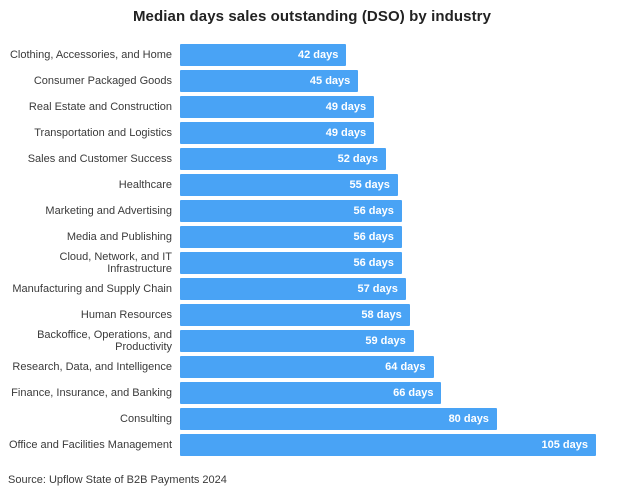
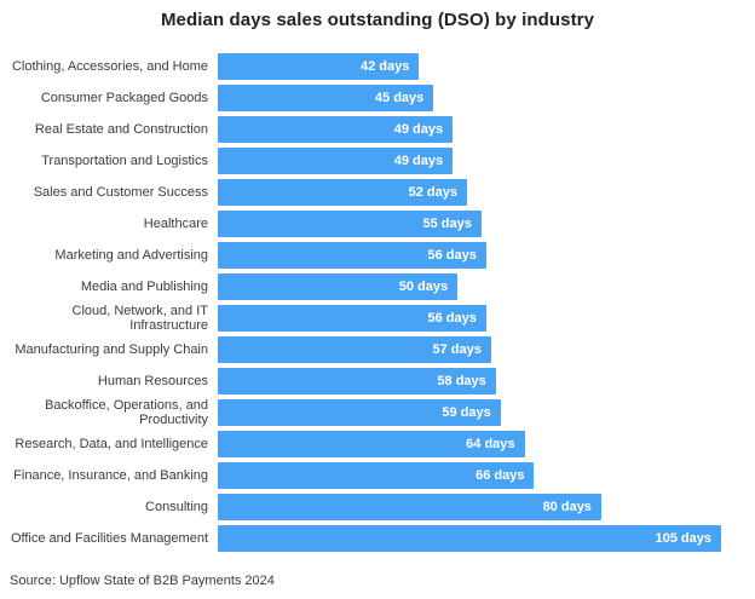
Media and Publishing: 56 -> 50
